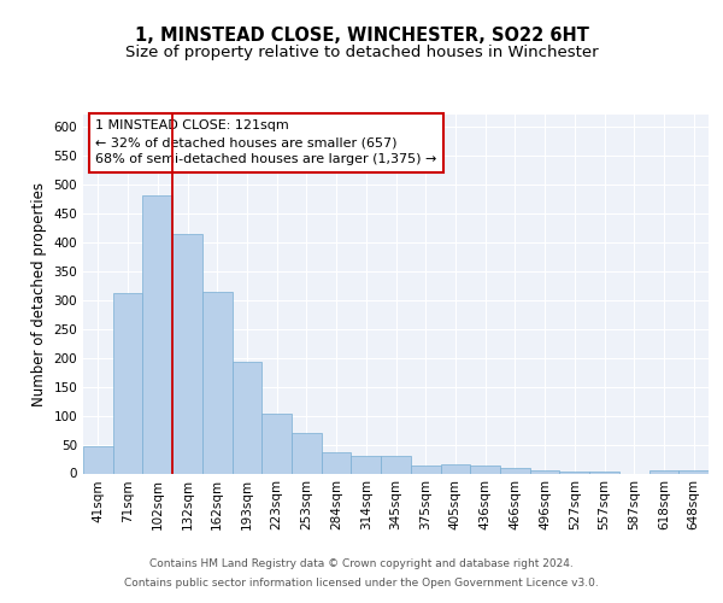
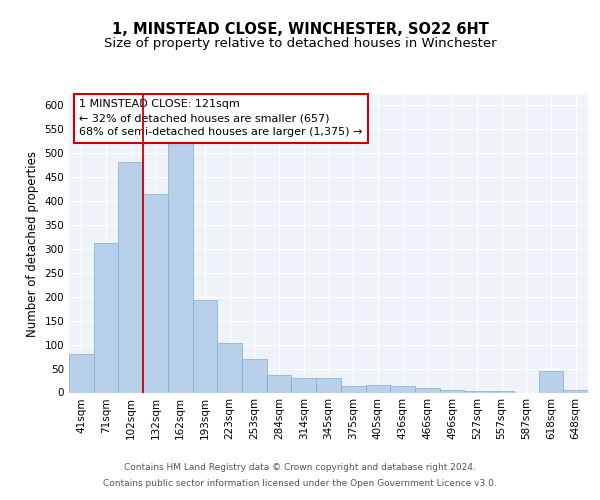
41sqm: 47 -> 80
162sqm: 314 -> 520
618sqm: 5 -> 45
